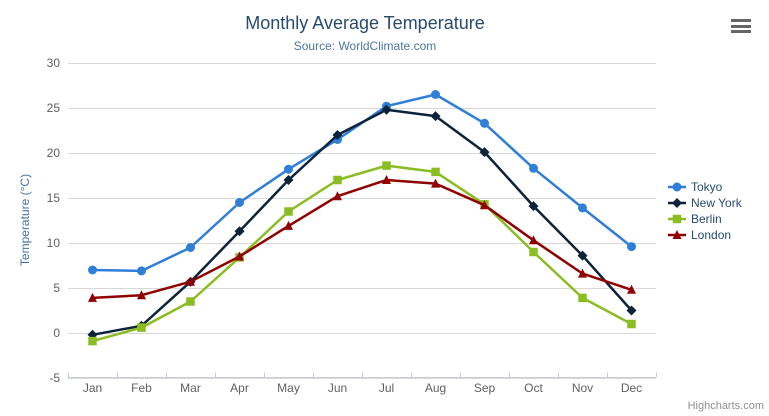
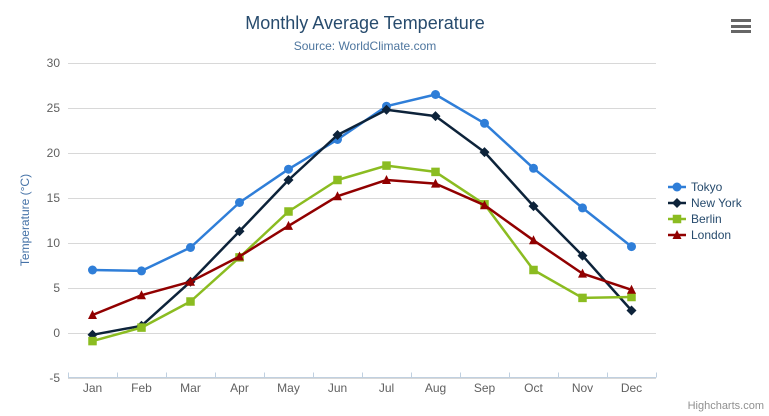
London/Jan: 4 -> 2
Berlin/Oct: 9 -> 7
Berlin/Dec: 1 -> 4
